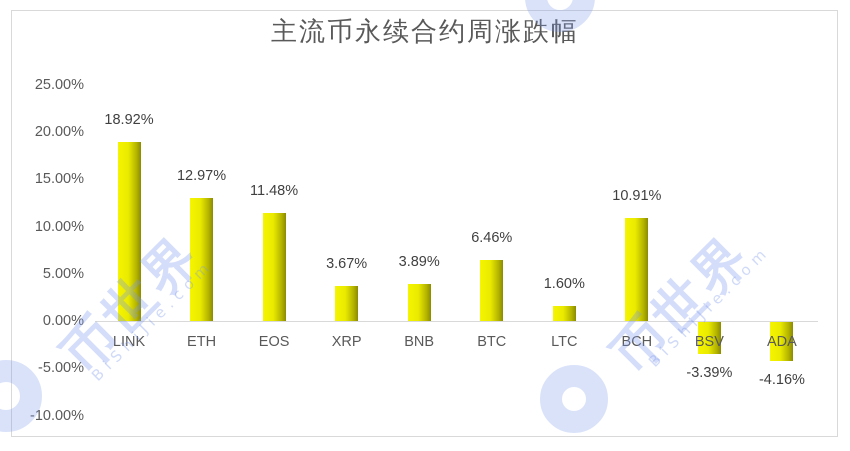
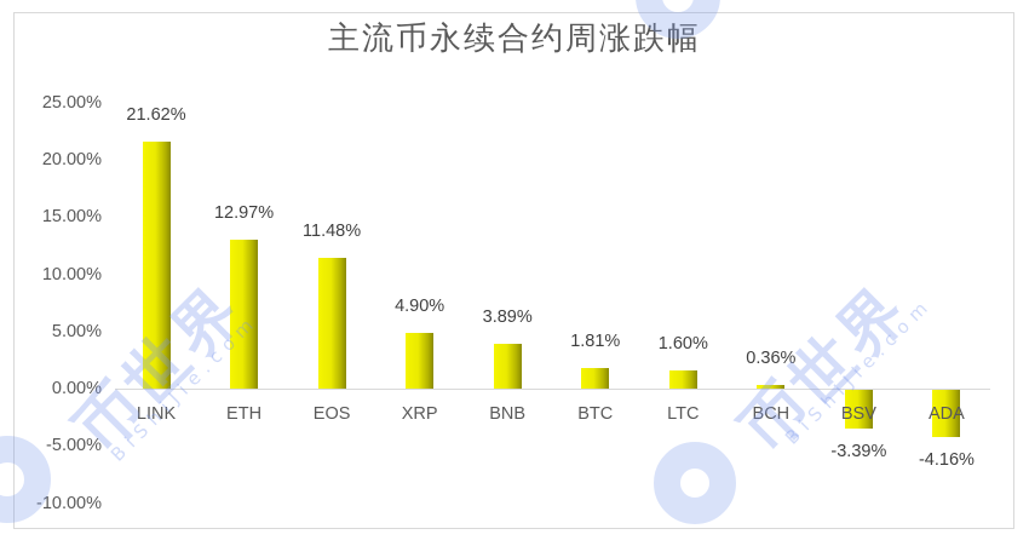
LINK: 18.92% -> 21.62%
XRP: 3.67% -> 4.90%
BTC: 6.46% -> 1.81%
BCH: 10.91% -> 0.36%
